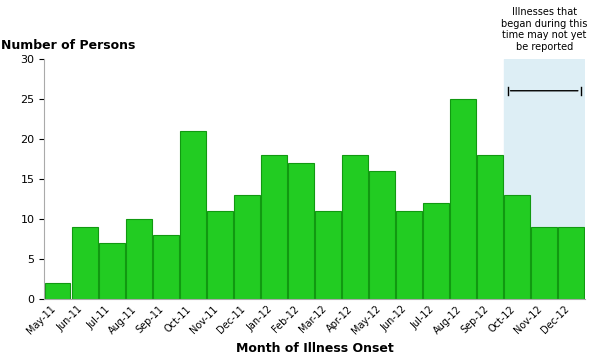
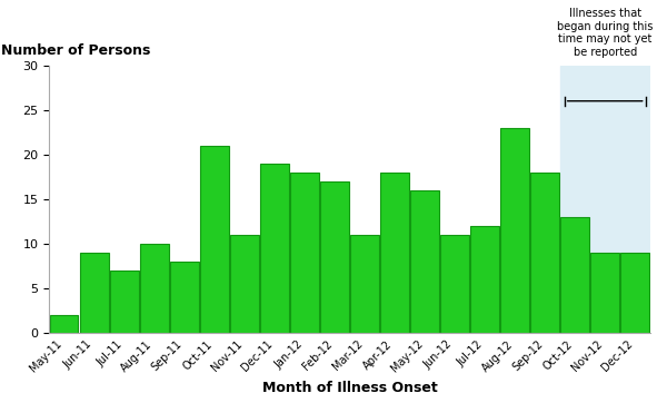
Dec-11: 13 -> 19
Aug-12: 25 -> 23
